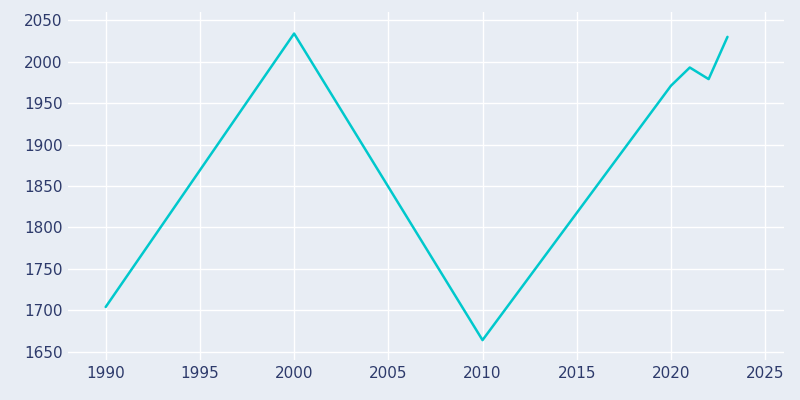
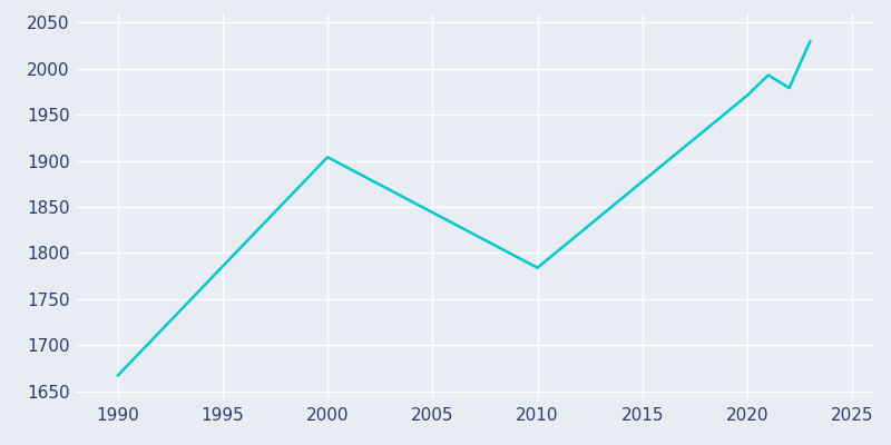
1990: 1704 -> 1667
2000: 2034 -> 1904
2010: 1664 -> 1784
